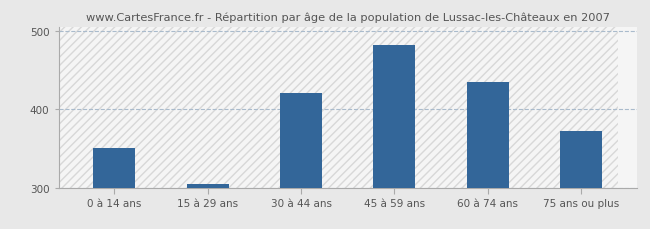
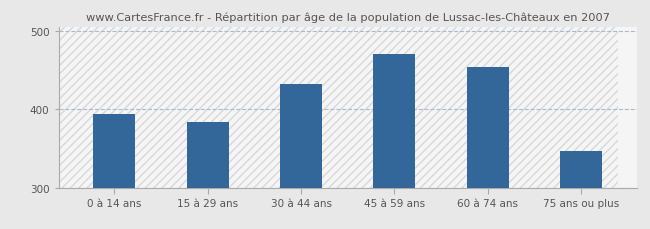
0 à 14 ans: 350 -> 394
15 à 29 ans: 305 -> 384
30 à 44 ans: 420 -> 432
45 à 59 ans: 482 -> 470
60 à 74 ans: 435 -> 454
75 ans ou plus: 372 -> 346
